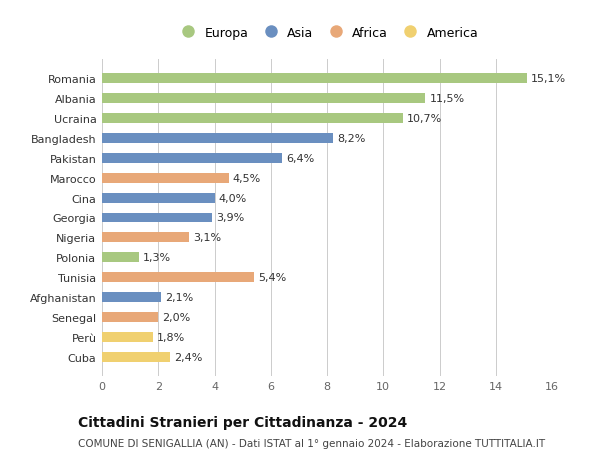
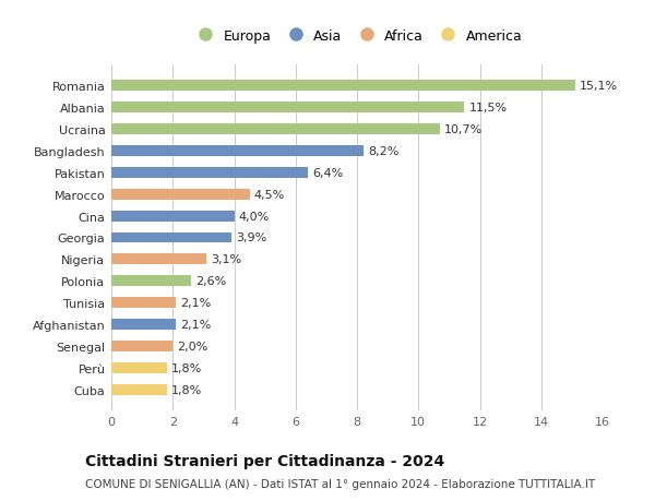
Polonia: 1,3% -> 2,6%
Tunisia: 5,4% -> 2,1%
Cuba: 2,4% -> 1,8%
